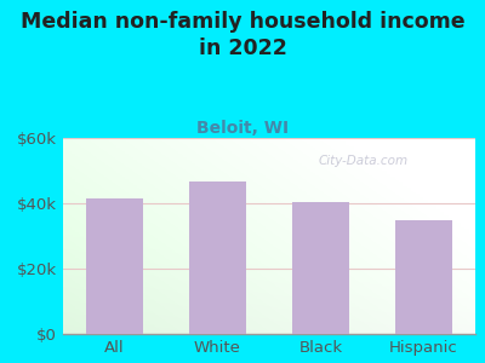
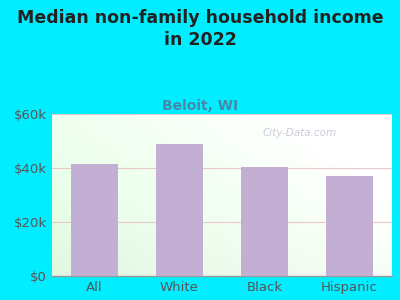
White: $46.5k -> $49.0k
Hispanic: $35.0k -> $37.0k
